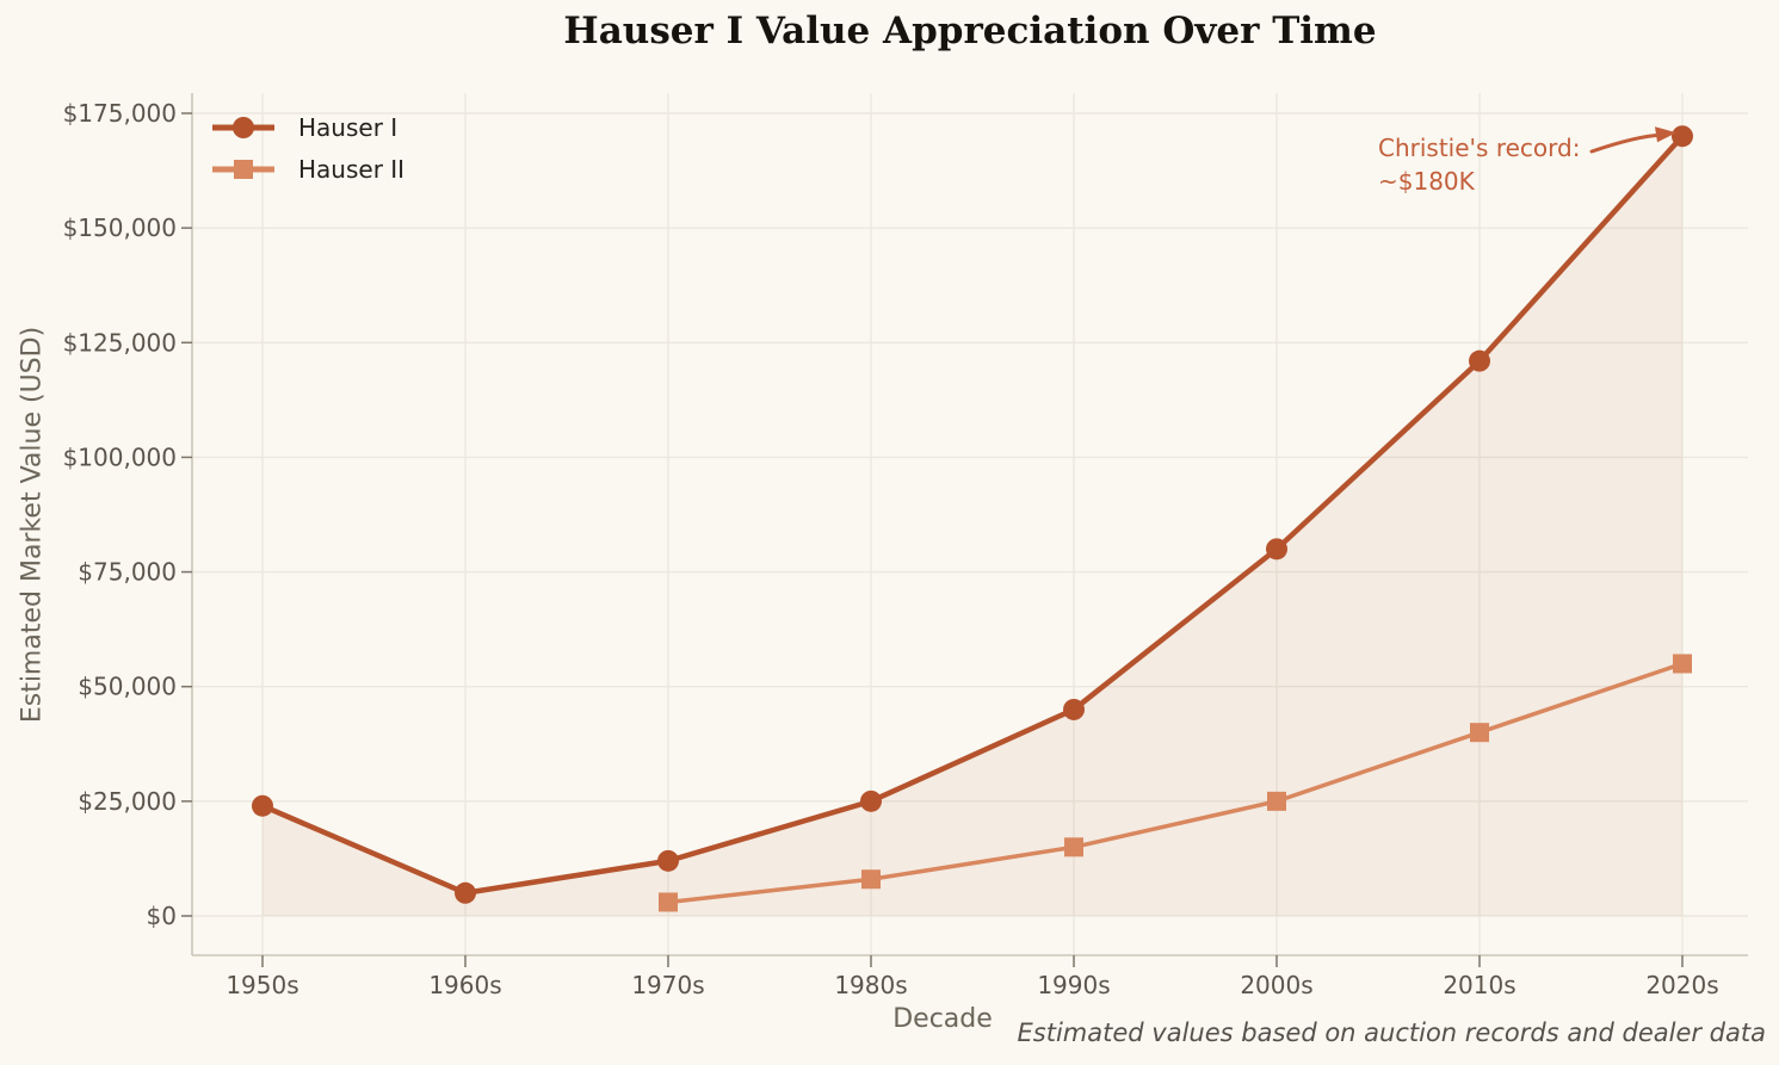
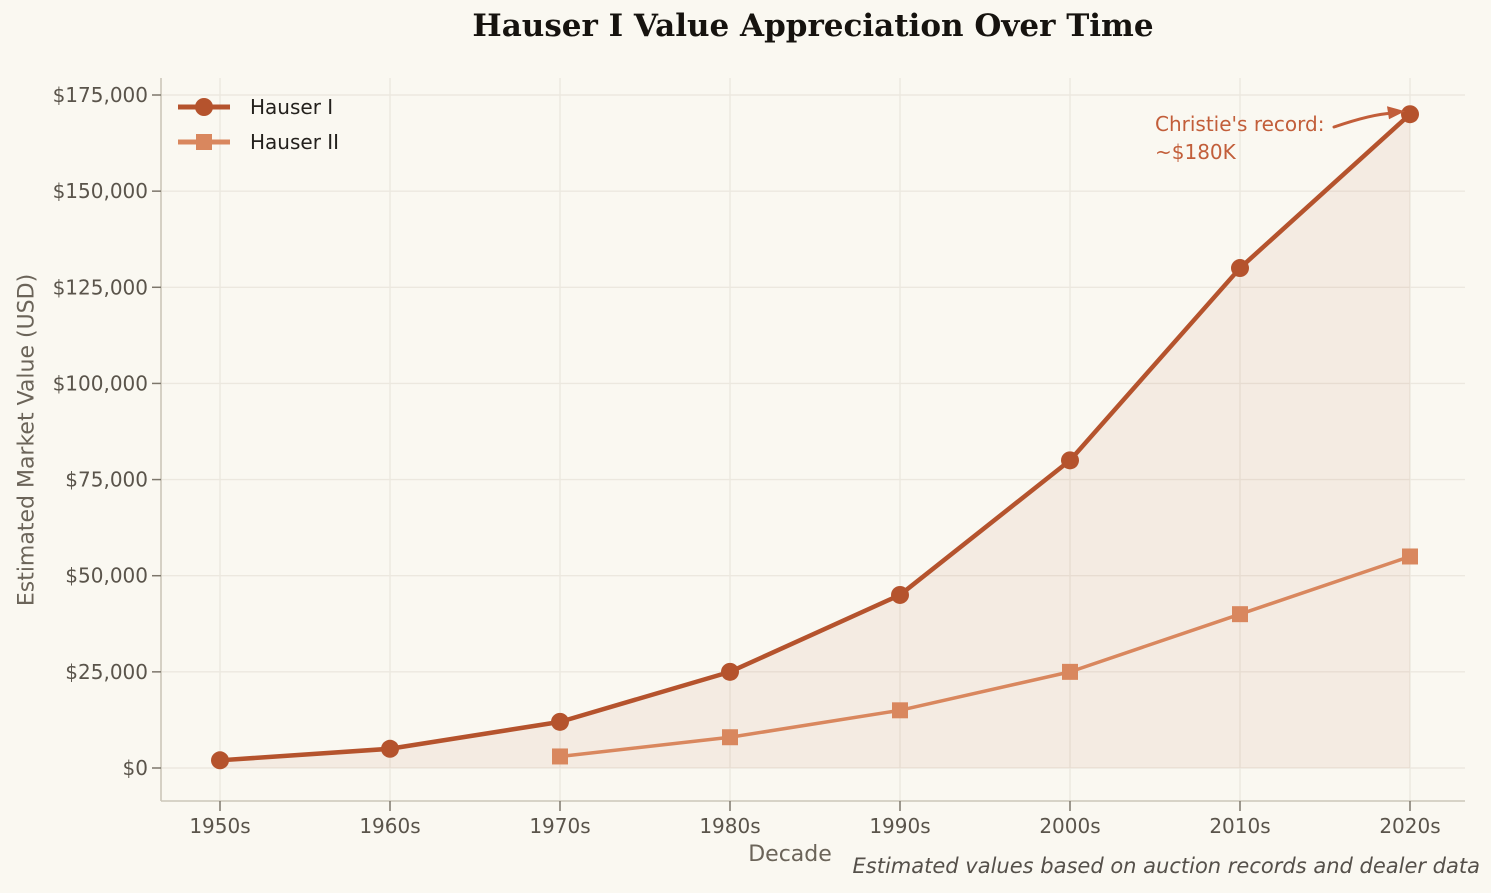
Hauser I/1950s: $24000 -> $2000
Hauser I/2010s: $121000 -> $130000
